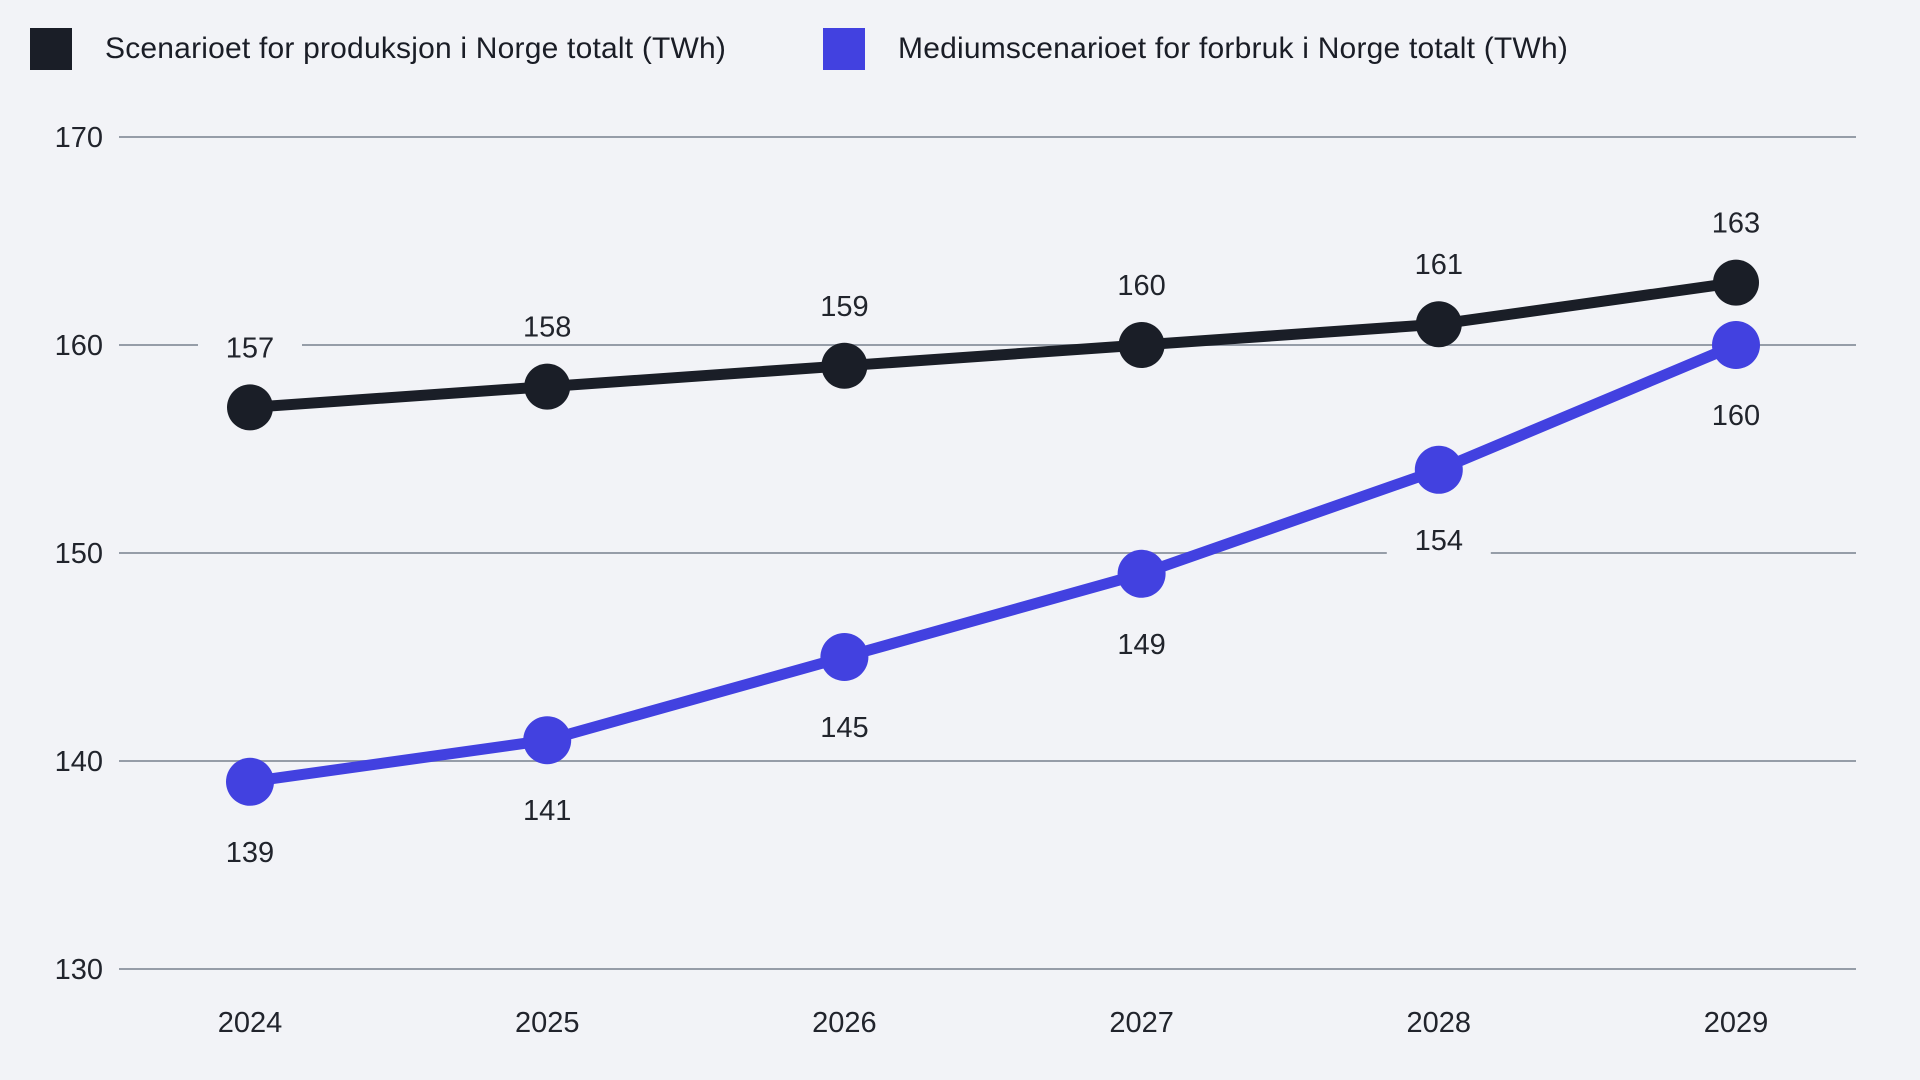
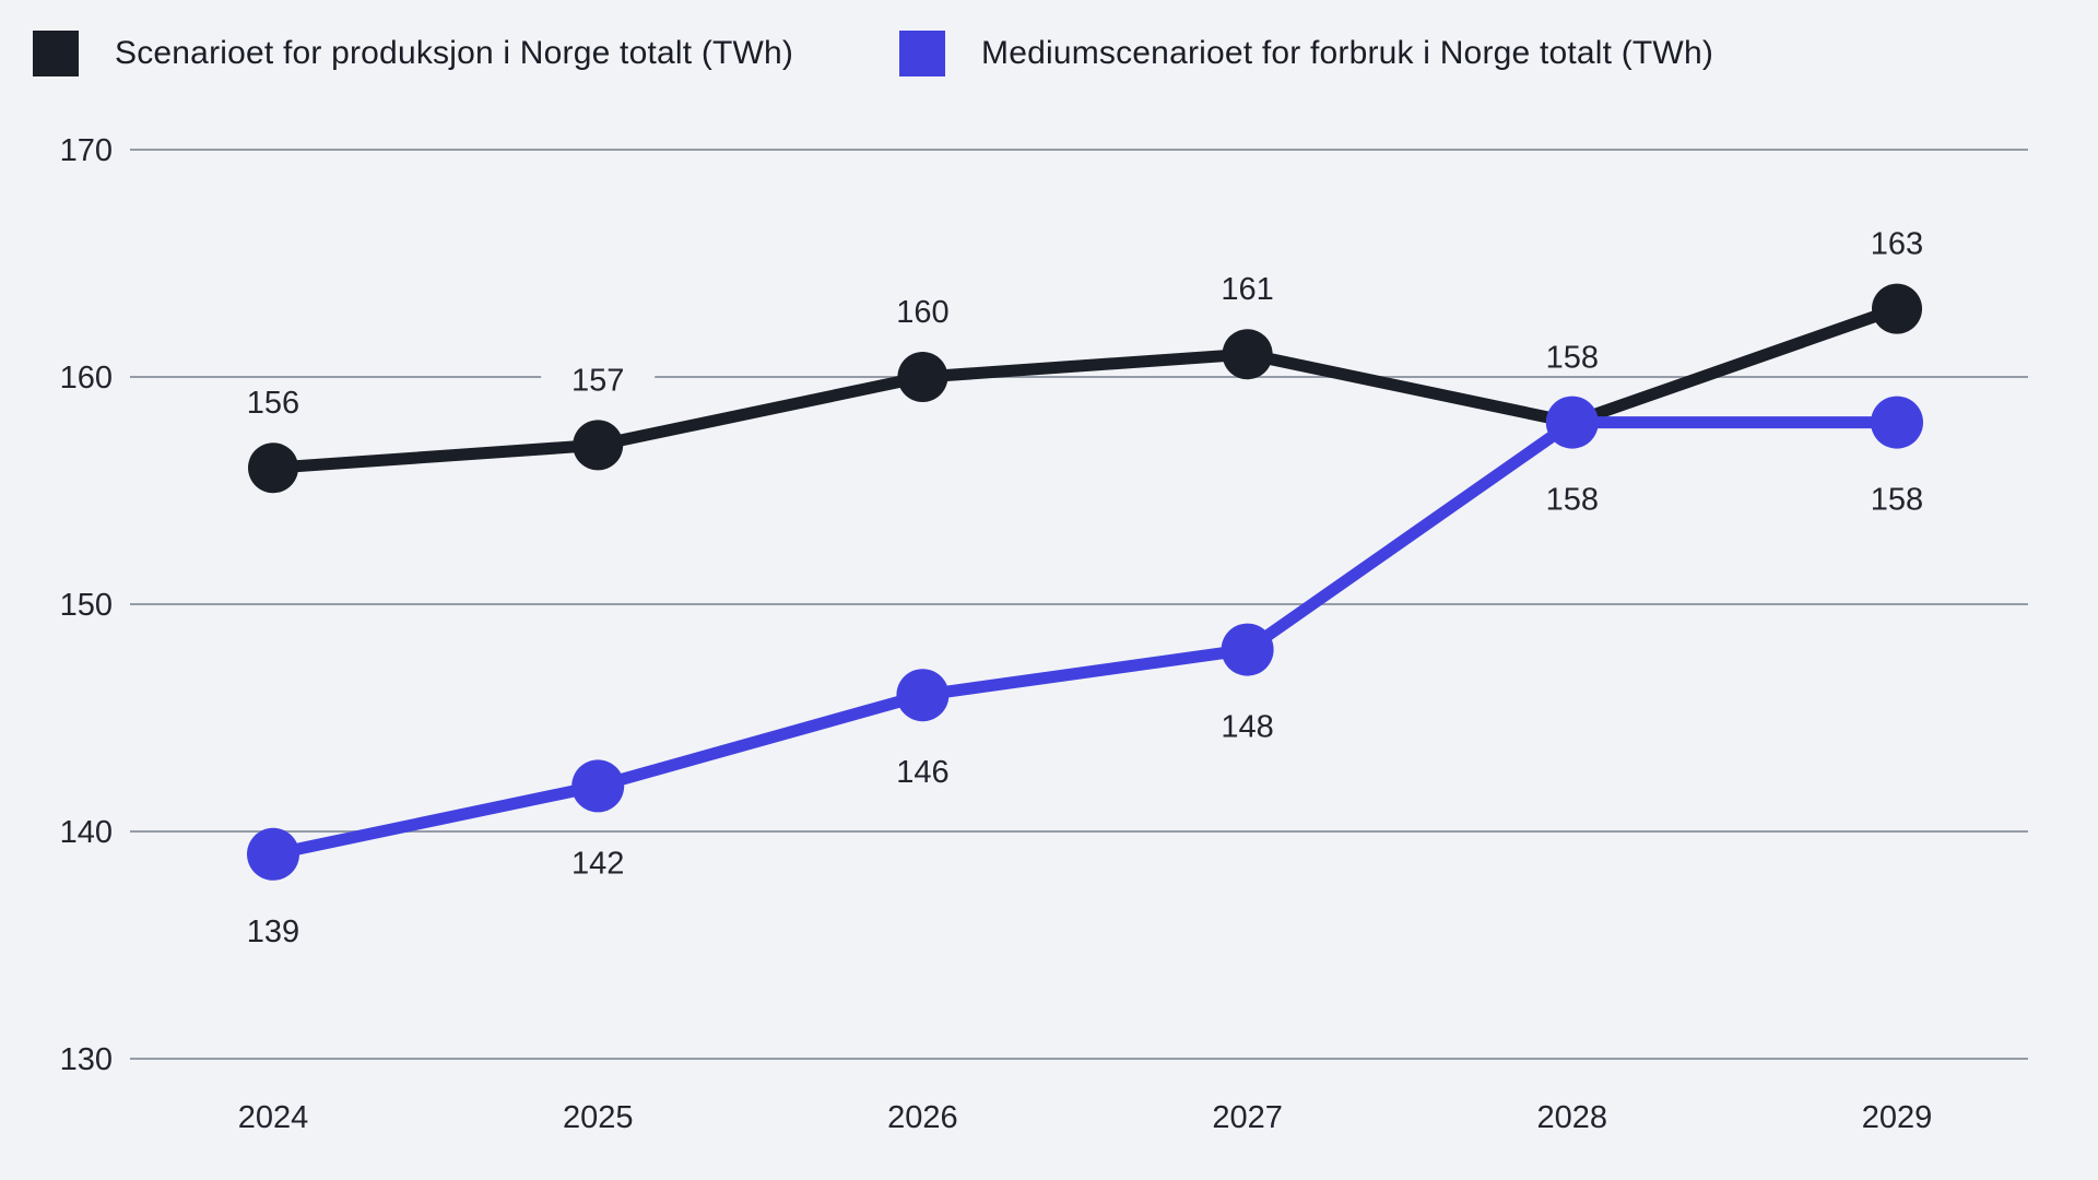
Scenarioet for produksjon i Norge totalt (TWh)/2024: 157 -> 156
Scenarioet for produksjon i Norge totalt (TWh)/2025: 158 -> 157
Mediumscenarioet for forbruk i Norge totalt (TWh)/2025: 141 -> 142
Scenarioet for produksjon i Norge totalt (TWh)/2026: 159 -> 160
Mediumscenarioet for forbruk i Norge totalt (TWh)/2026: 145 -> 146
Scenarioet for produksjon i Norge totalt (TWh)/2027: 160 -> 161
Mediumscenarioet for forbruk i Norge totalt (TWh)/2027: 149 -> 148
Scenarioet for produksjon i Norge totalt (TWh)/2028: 161 -> 158
Mediumscenarioet for forbruk i Norge totalt (TWh)/2028: 154 -> 158
Mediumscenarioet for forbruk i Norge totalt (TWh)/2029: 160 -> 158
